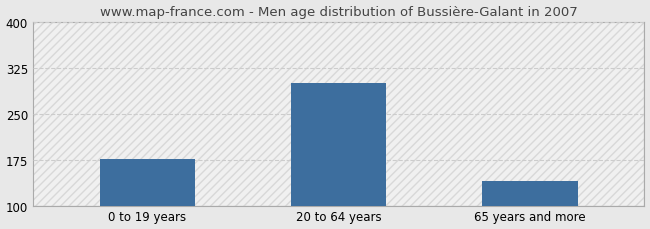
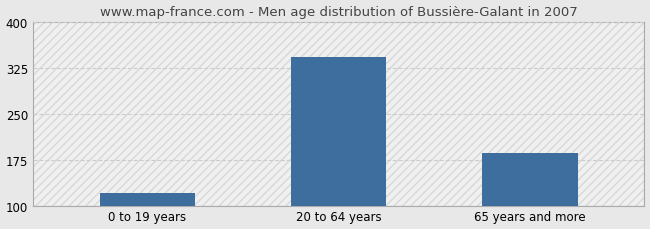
0 to 19 years: 176 -> 120
20 to 64 years: 300 -> 342
65 years and more: 140 -> 186
